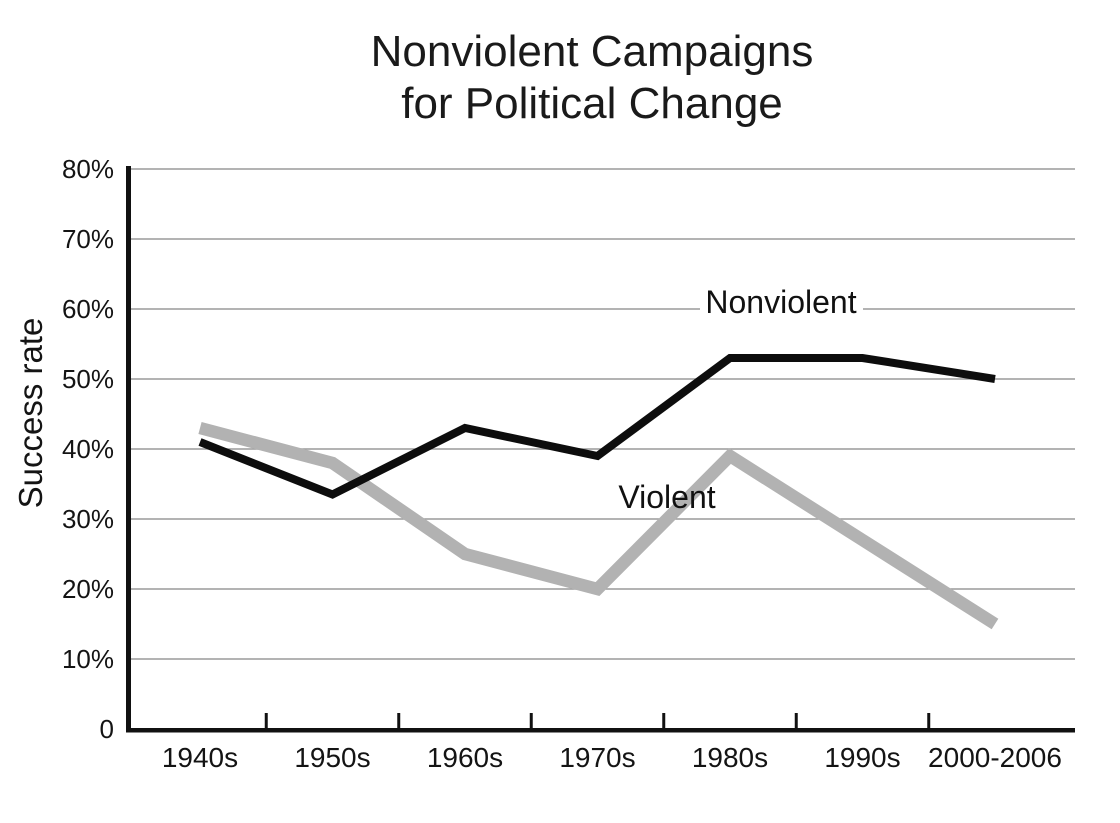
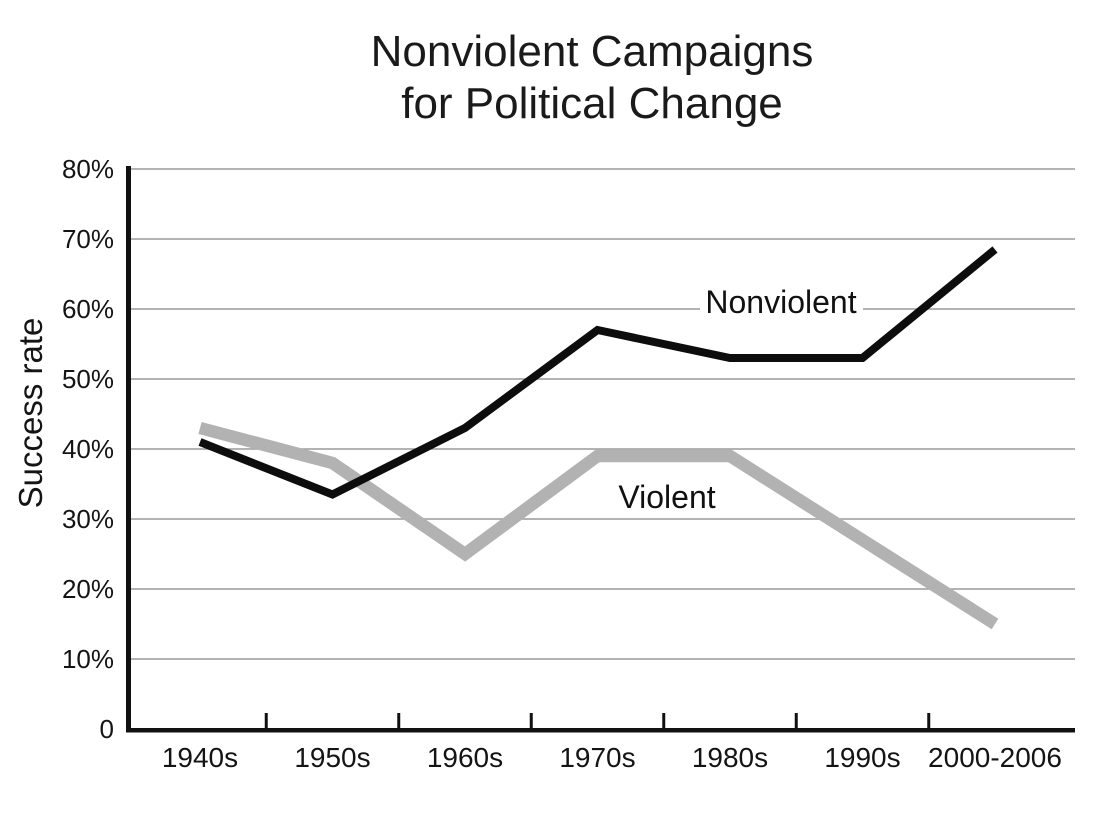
Nonviolent/1970s: 39% -> 57%
Violent/1970s: 20% -> 39%
Nonviolent/2000-2006: 50% -> 68%
